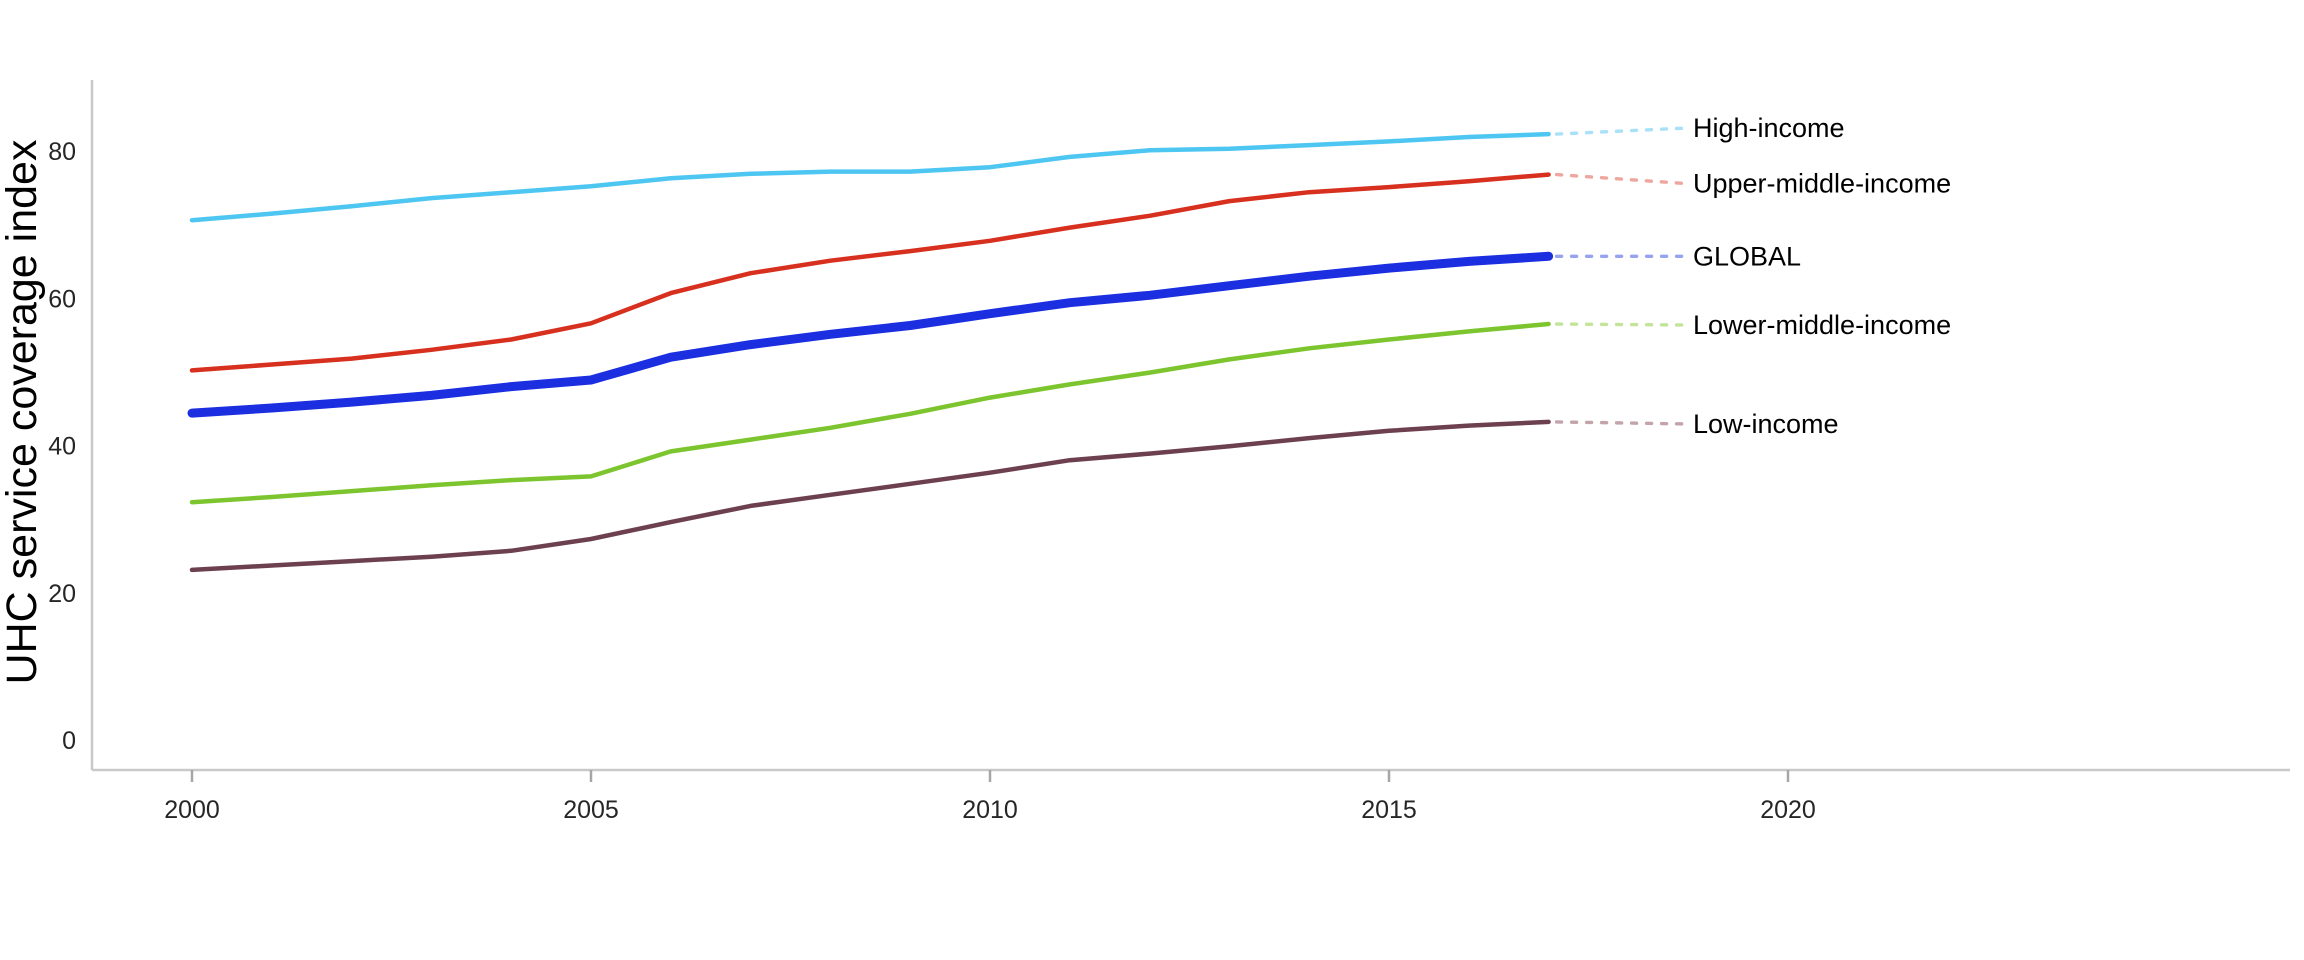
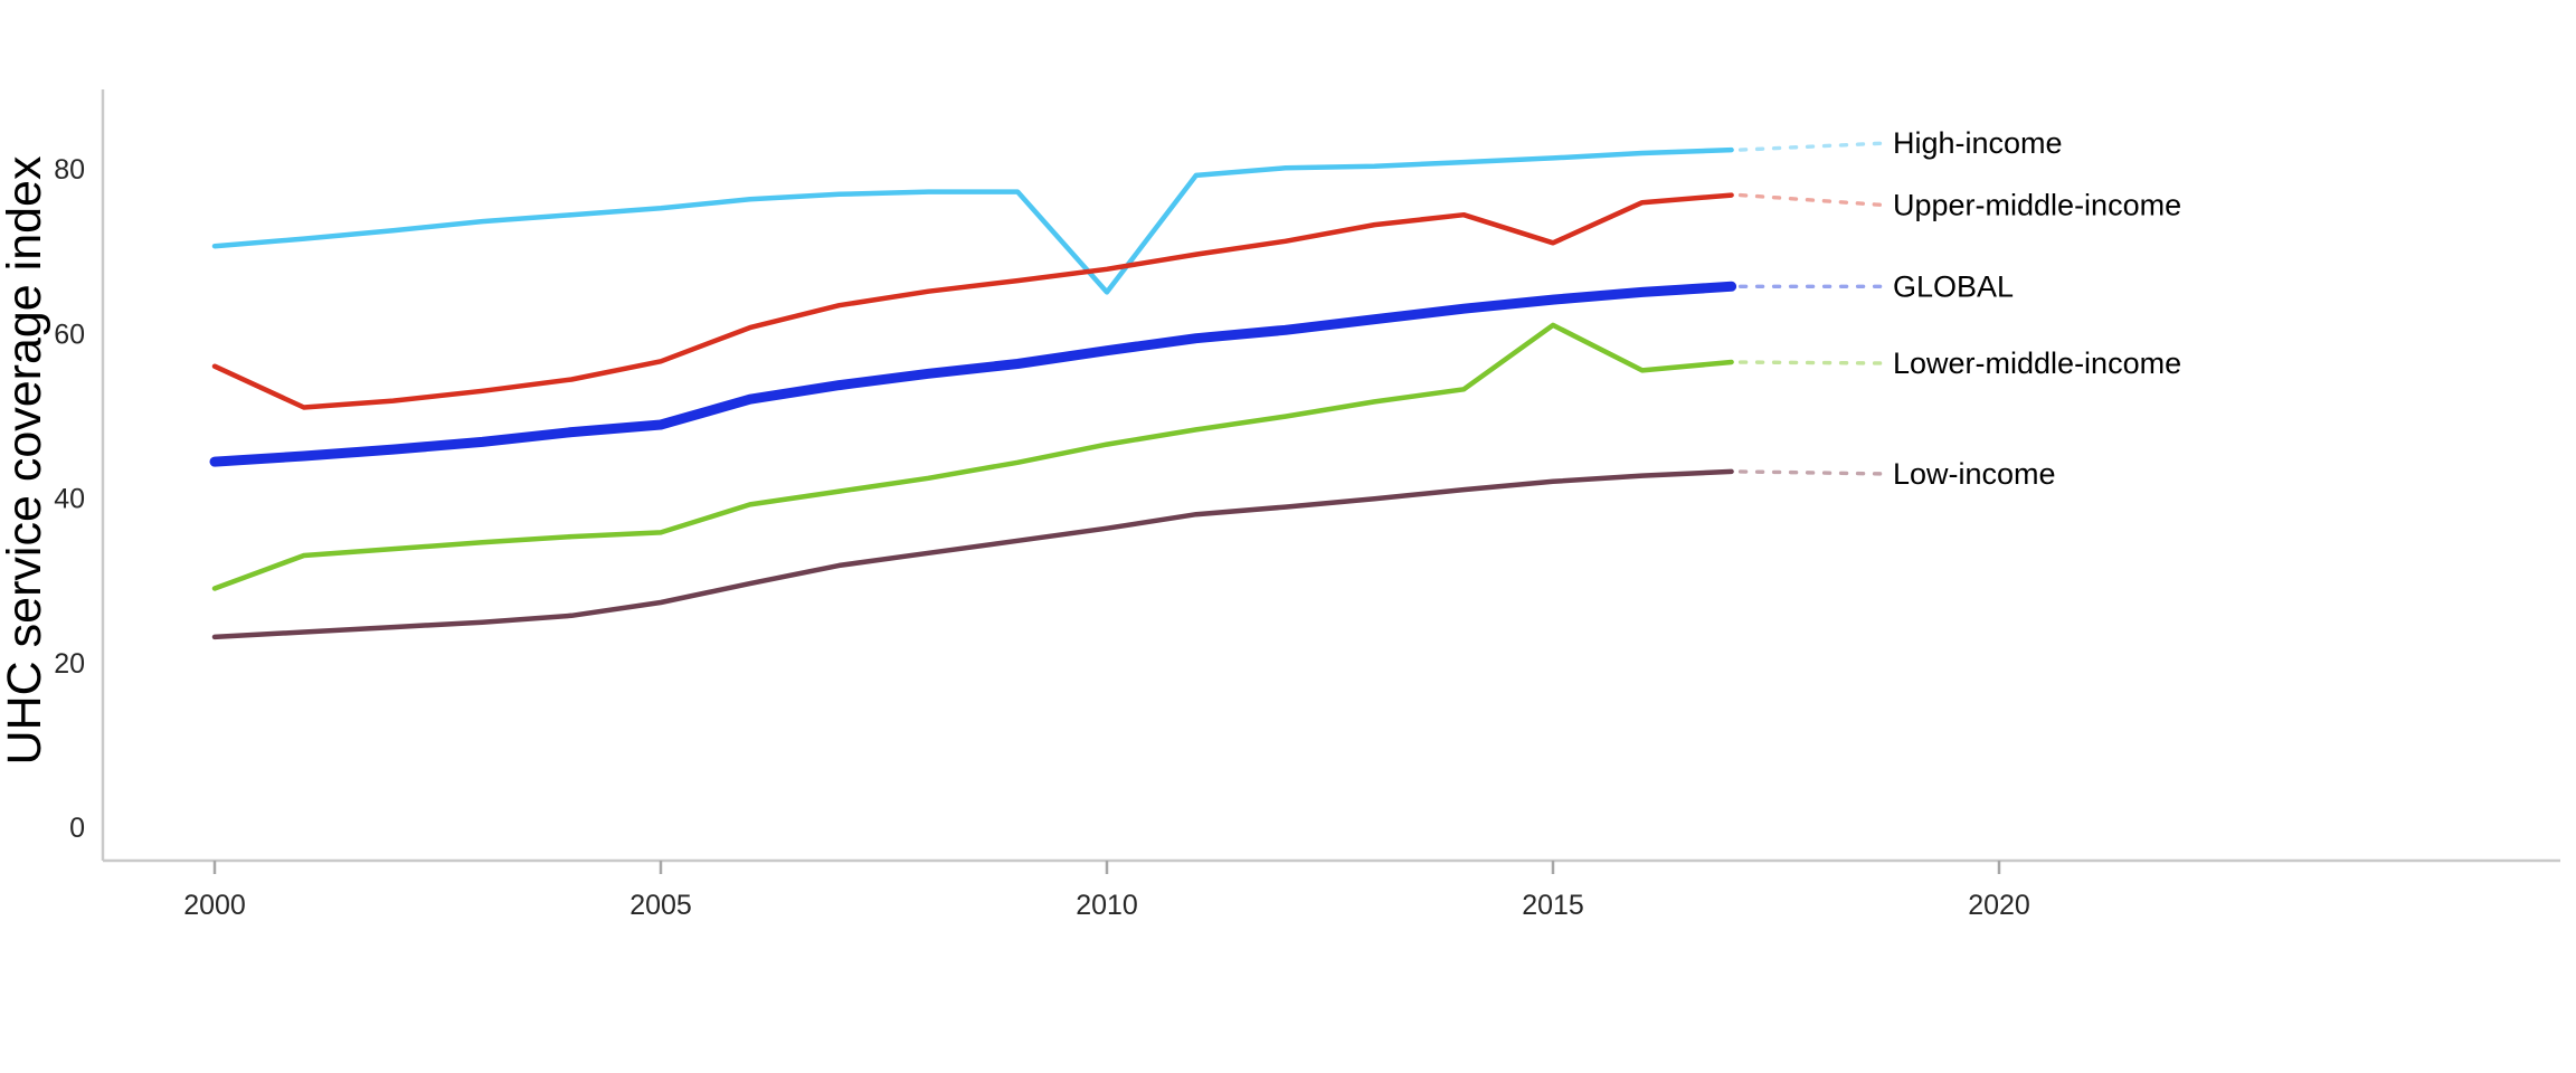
Upper-middle-income/2000: 50 -> 56
Lower-middle-income/2000: 32 -> 29
High-income/2010: 78 -> 65
Upper-middle-income/2015: 75 -> 71
Lower-middle-income/2015: 54 -> 61
